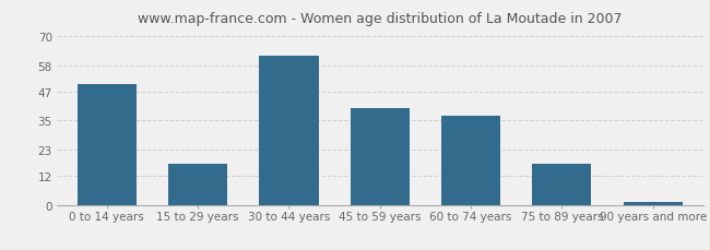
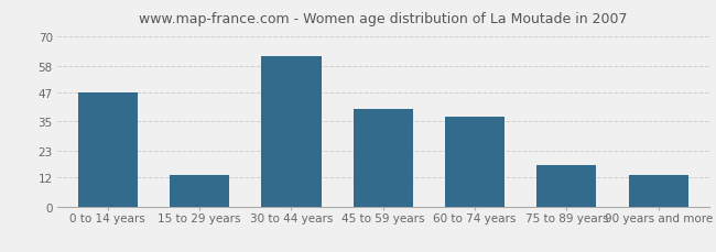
0 to 14 years: 50 -> 47
15 to 29 years: 17 -> 13
90 years and more: 1 -> 13
